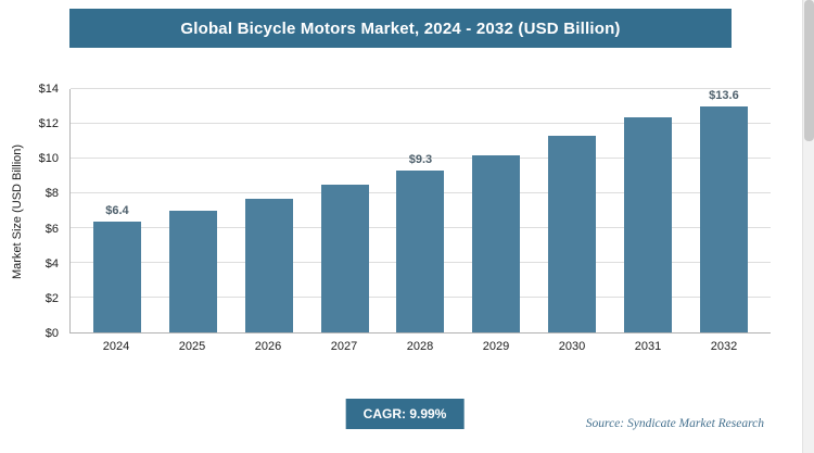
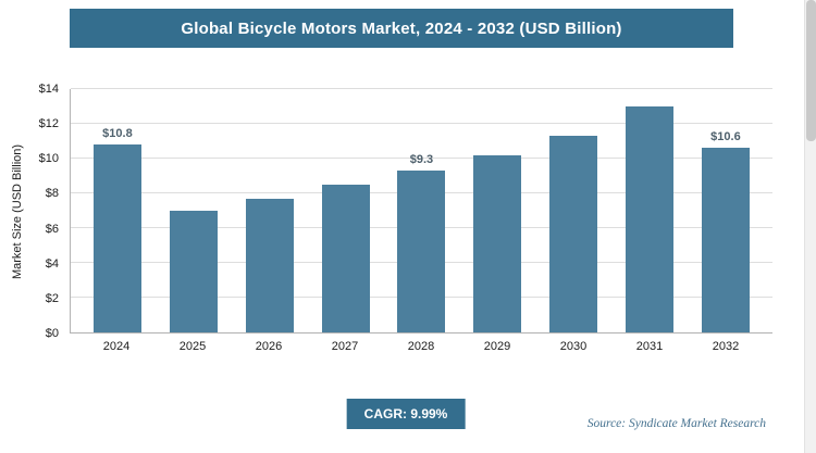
2024: $6.4 -> $10.8
2031: $12.4 -> $13.0
2032: $13.6 -> $10.6
